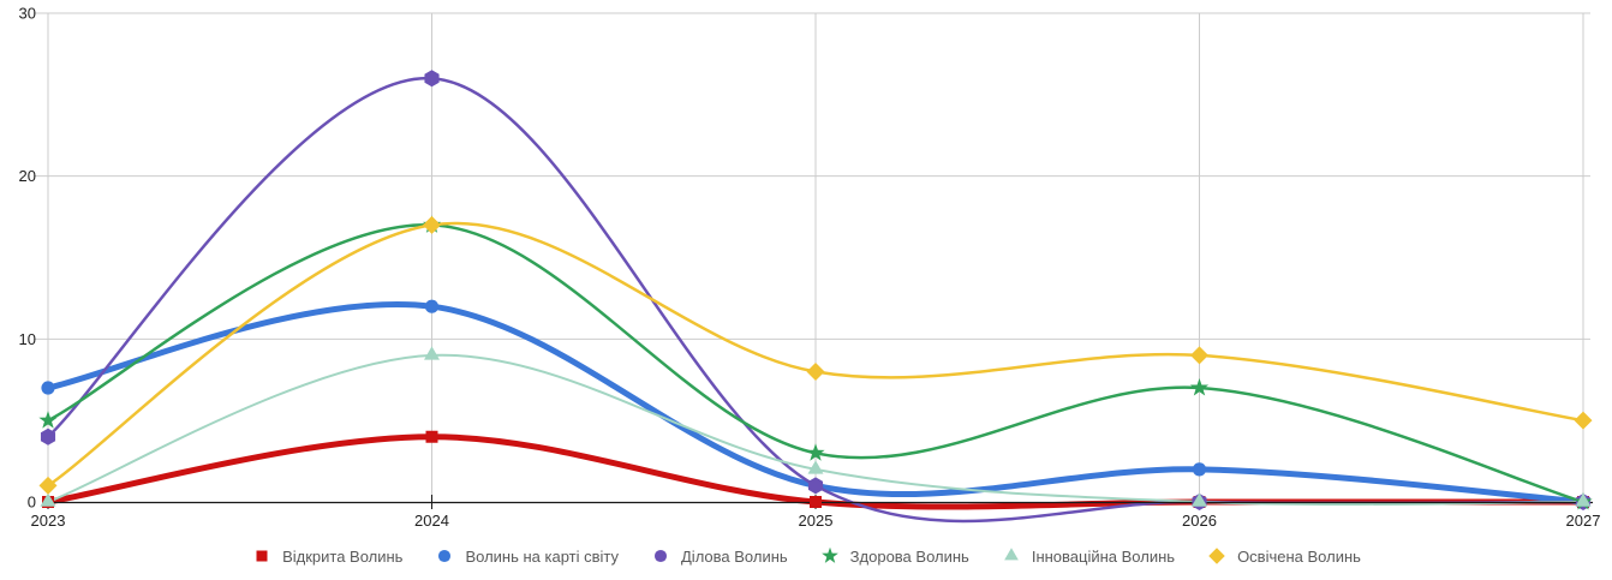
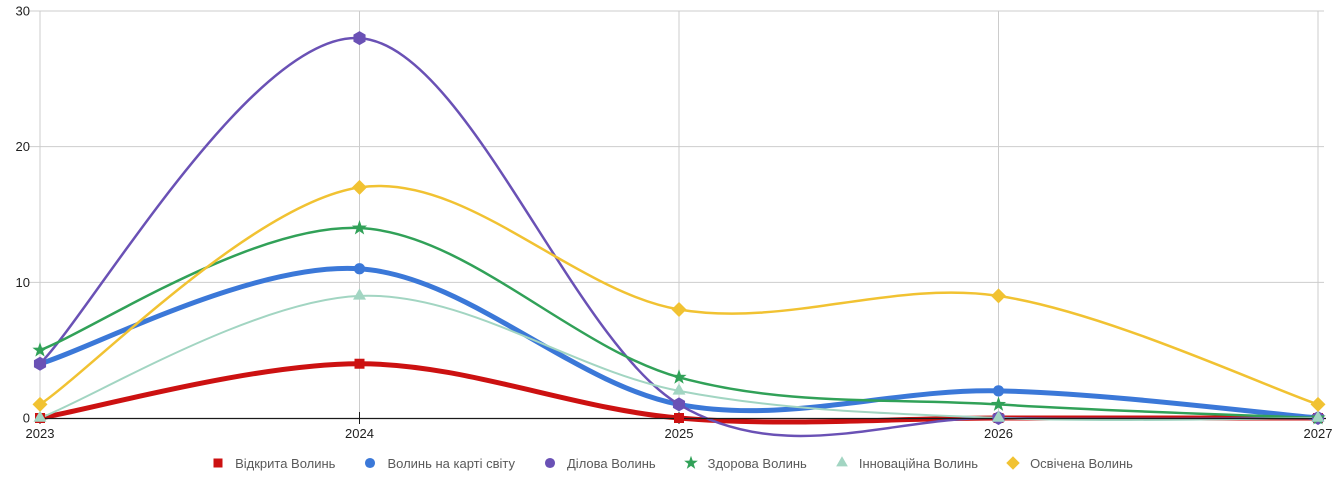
Волинь на карті світу/2023: 7 -> 4
Волинь на карті світу/2024: 12 -> 11
Ділова Волинь/2024: 26 -> 28
Здорова Волинь/2024: 17 -> 14
Здорова Волинь/2026: 7 -> 1
Освічена Волинь/2027: 5 -> 1
